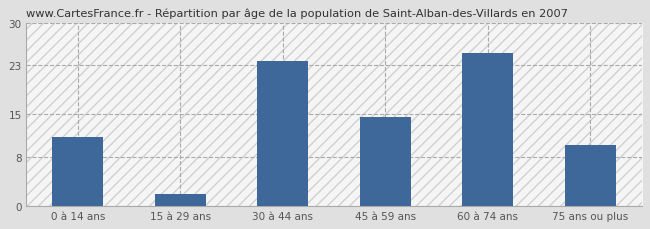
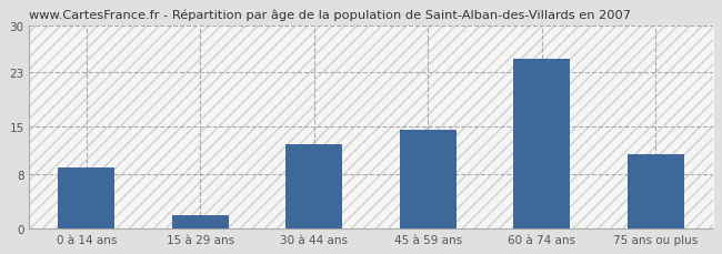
0 à 14 ans: 11.2 -> 9.0
30 à 44 ans: 23.8 -> 12.5
75 ans ou plus: 10.0 -> 11.0
